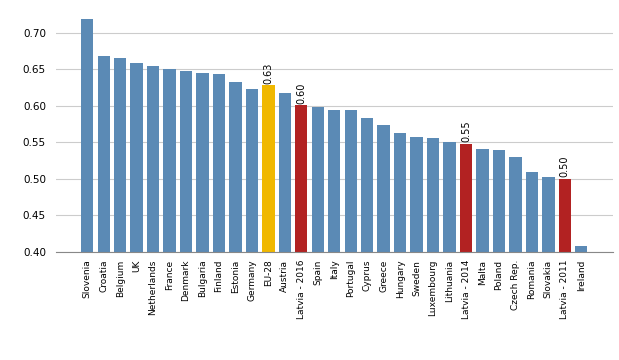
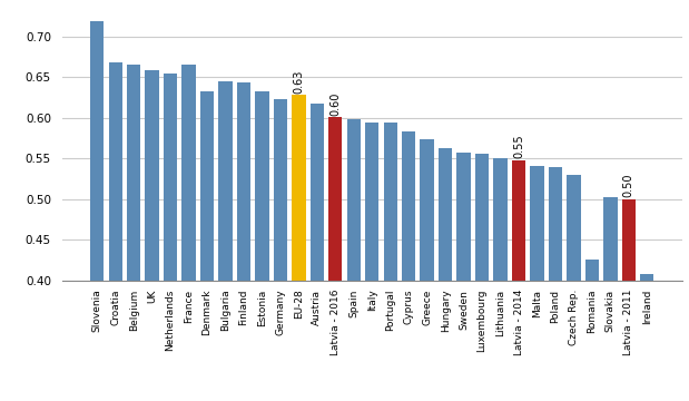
France: 0.651 -> 0.666
Denmark: 0.648 -> 0.632
Romania: 0.509 -> 0.426
